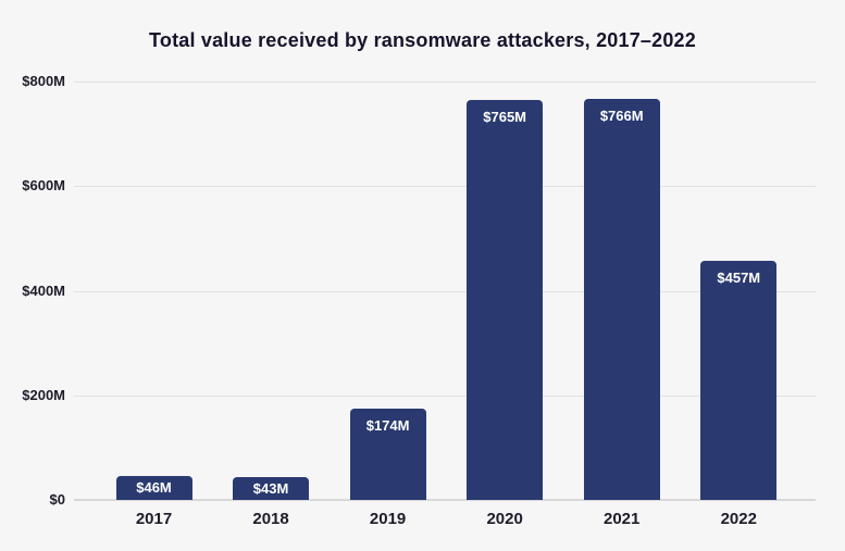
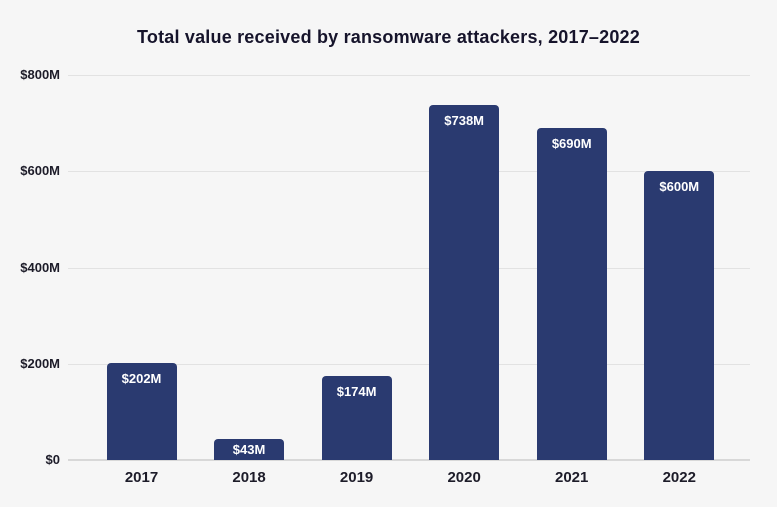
2017: $46M -> $202M
2020: $765M -> $738M
2021: $766M -> $690M
2022: $457M -> $600M
